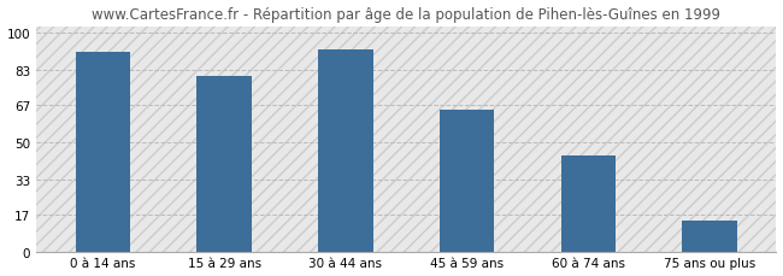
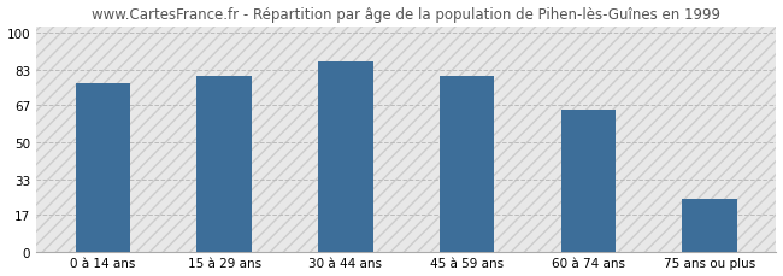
0 à 14 ans: 91 -> 77
30 à 44 ans: 92 -> 87
45 à 59 ans: 65 -> 80
60 à 74 ans: 44 -> 65
75 ans ou plus: 14 -> 24
